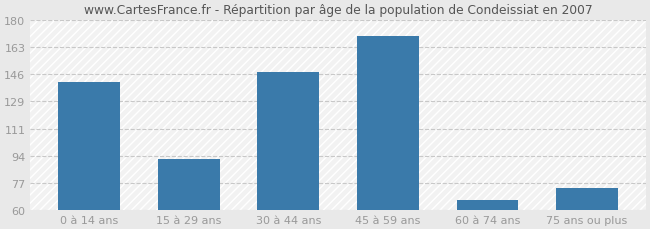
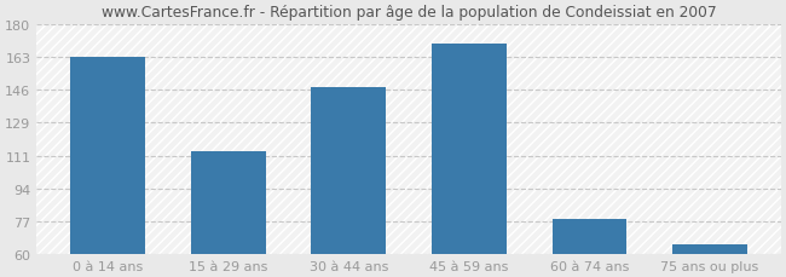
0 à 14 ans: 141 -> 163
15 à 29 ans: 92 -> 114
60 à 74 ans: 66 -> 78
75 ans ou plus: 74 -> 65
